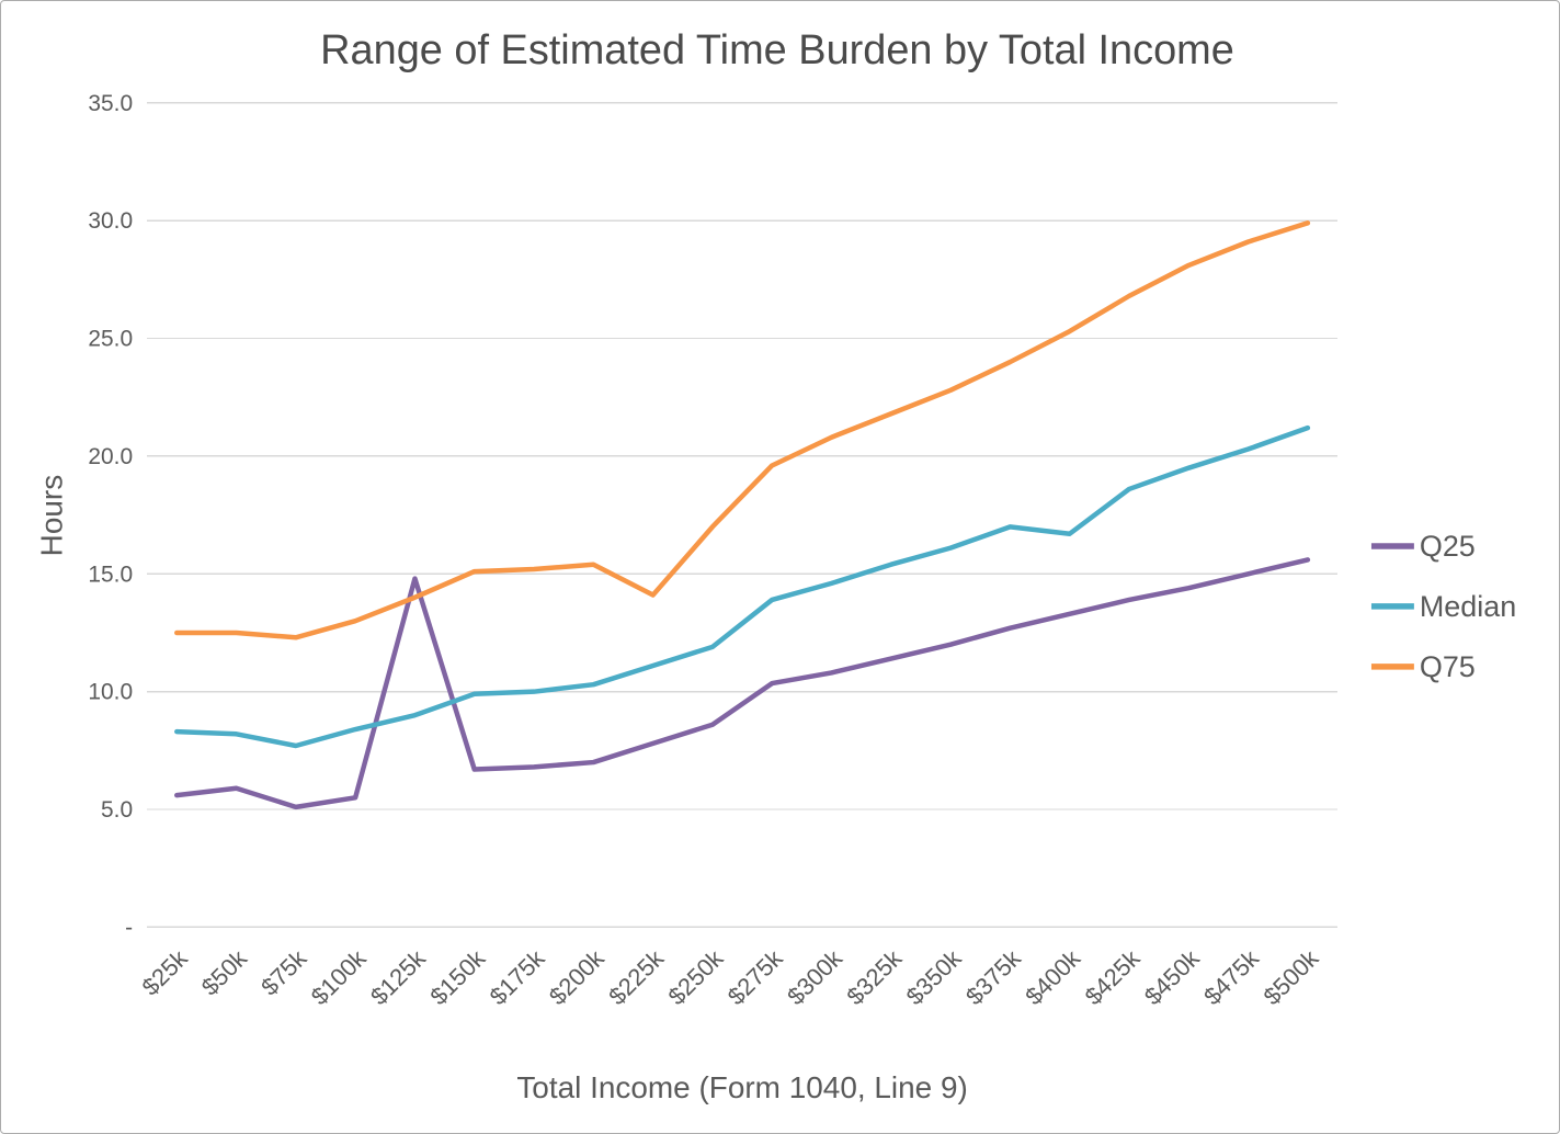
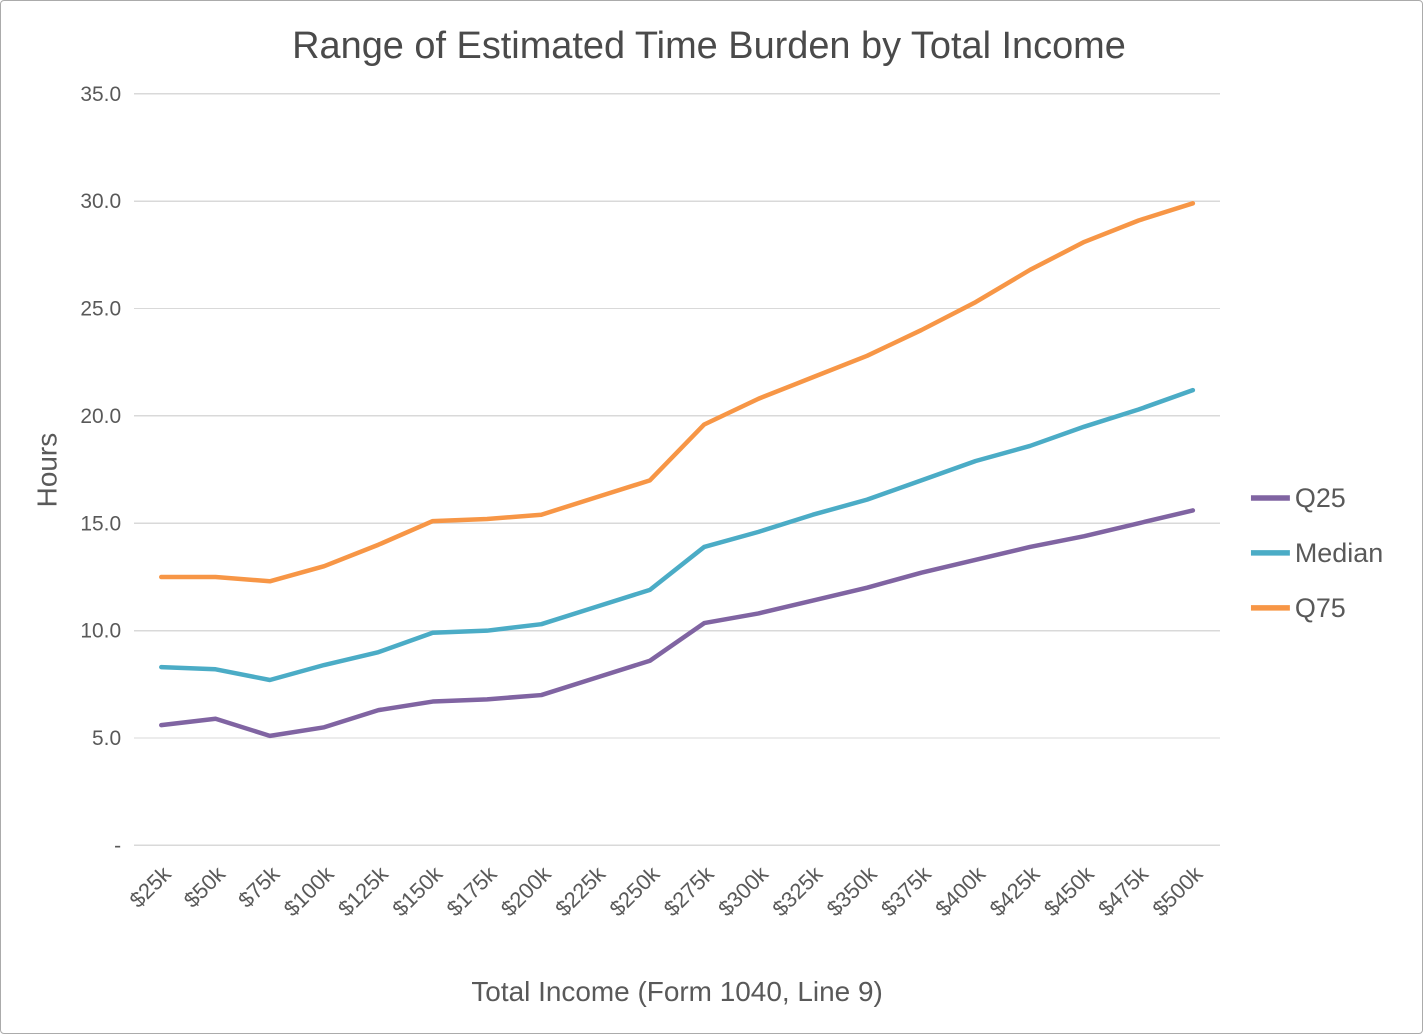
Q25/$125k: 14.8 -> 6.3
Q75/$225k: 14.1 -> 16.2
Median/$400k: 16.7 -> 17.9
